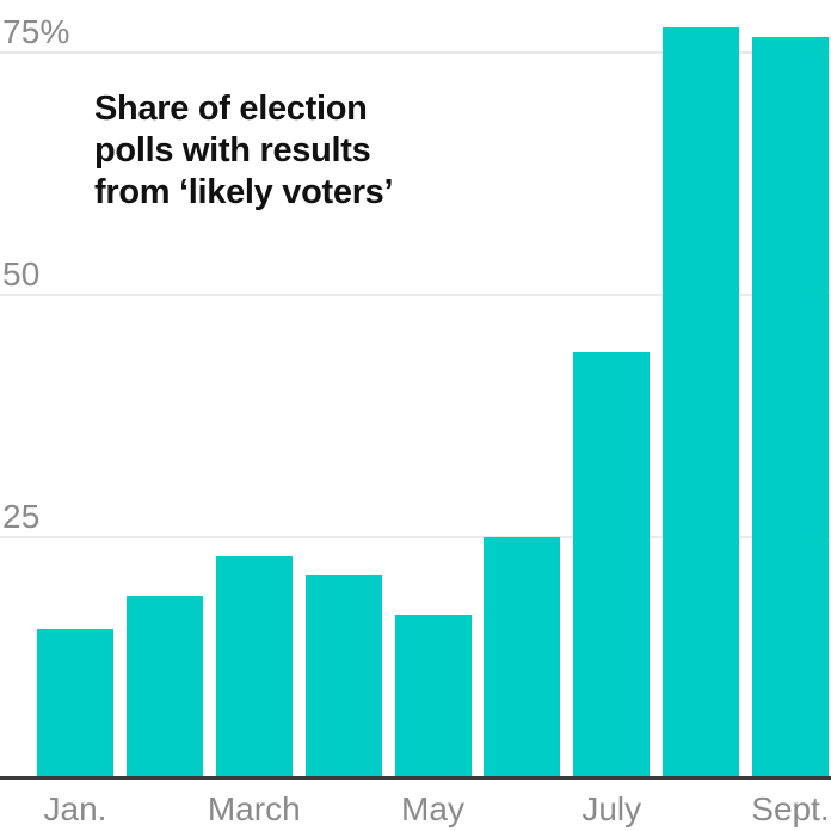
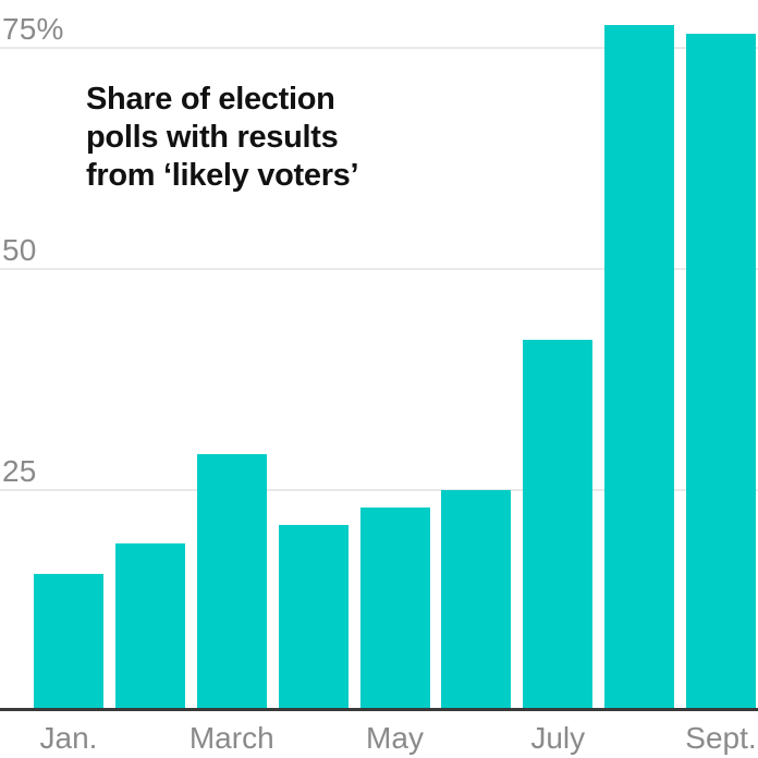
March: 23% -> 29%
May: 17% -> 23%
July: 44% -> 42%
